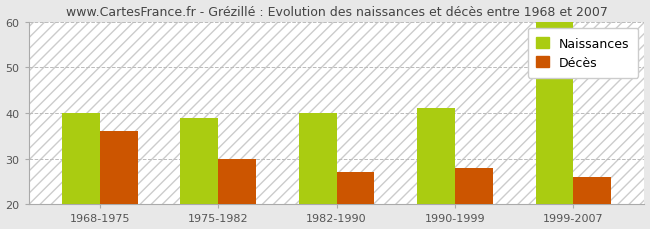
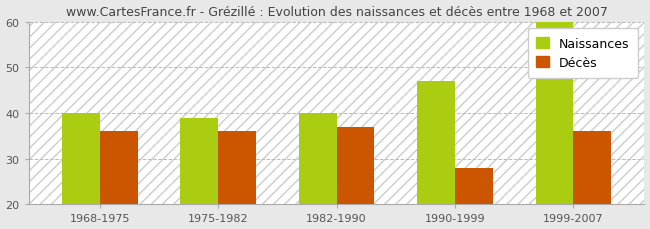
Décès/1975-1982: 30 -> 36
Décès/1982-1990: 27 -> 37
Naissances/1990-1999: 41 -> 47
Décès/1999-2007: 26 -> 36
